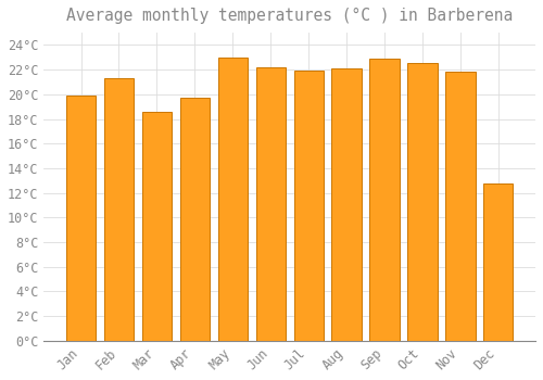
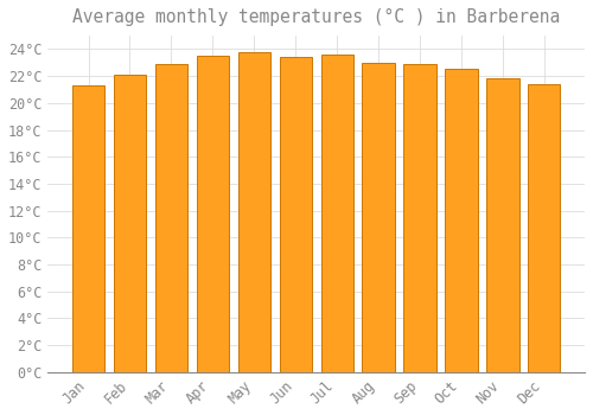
Jan: 19.9°C -> 21.3°C
Feb: 21.3°C -> 22.1°C
Mar: 18.6°C -> 22.9°C
Apr: 19.7°C -> 23.5°C
May: 23.0°C -> 23.8°C
Jun: 22.2°C -> 23.4°C
Jul: 21.9°C -> 23.6°C
Aug: 22.1°C -> 23.0°C
Dec: 12.8°C -> 21.4°C
